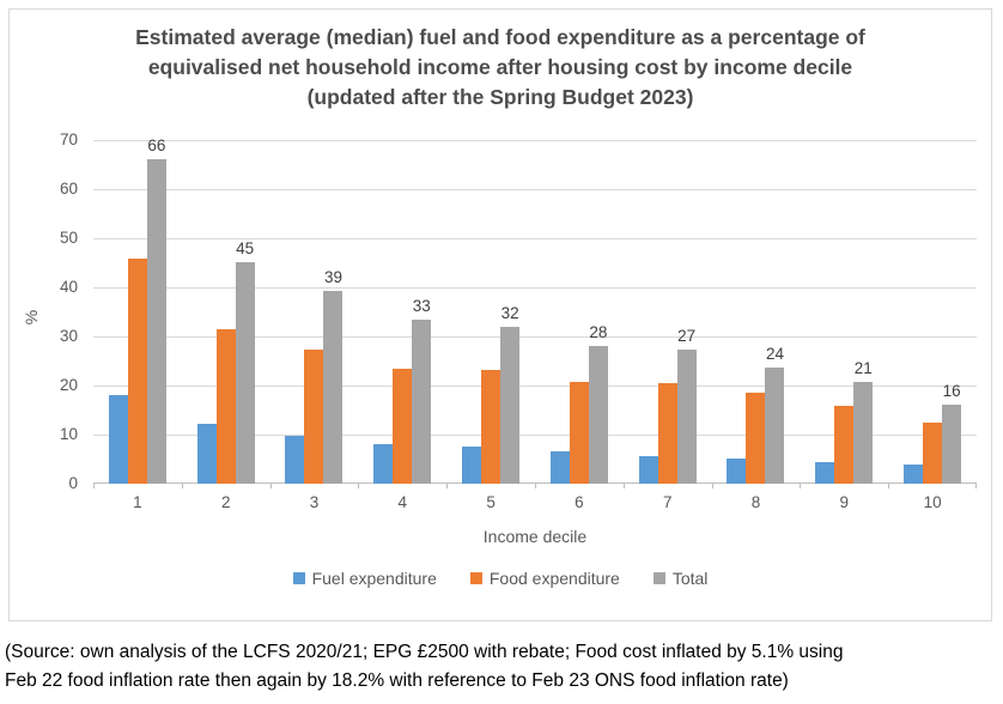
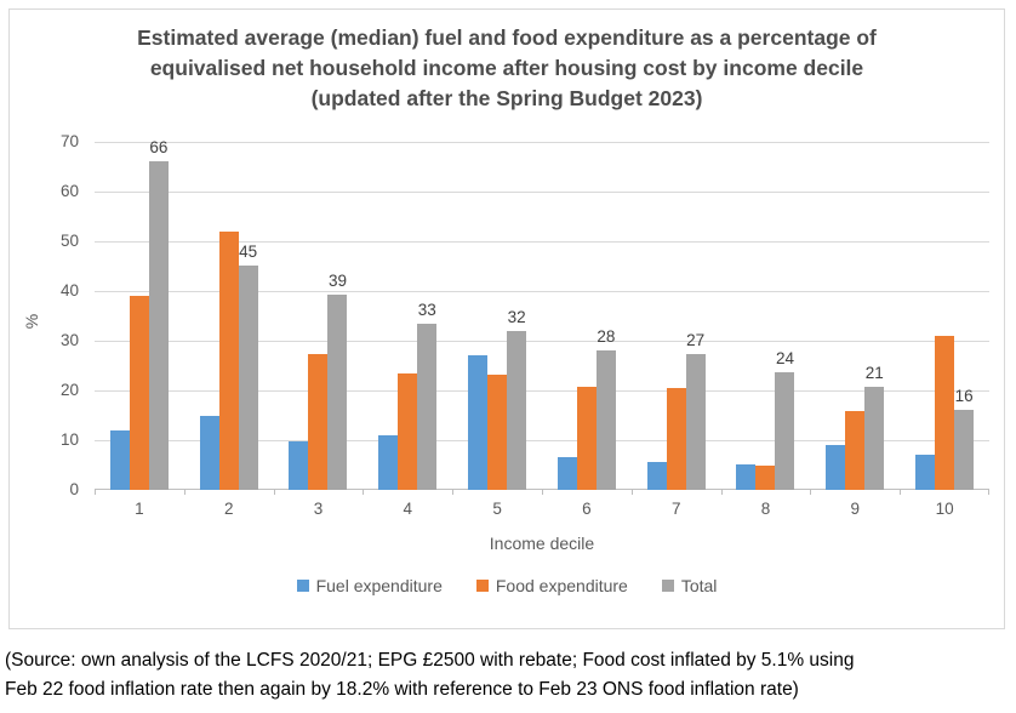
Fuel expenditure/1: 18 -> 12
Food expenditure/1: 46 -> 39
Fuel expenditure/2: 12 -> 15
Food expenditure/2: 31 -> 52
Fuel expenditure/4: 8 -> 11
Fuel expenditure/5: 8 -> 27
Food expenditure/8: 18 -> 5
Fuel expenditure/9: 4 -> 9
Fuel expenditure/10: 4 -> 7
Food expenditure/10: 12 -> 31
